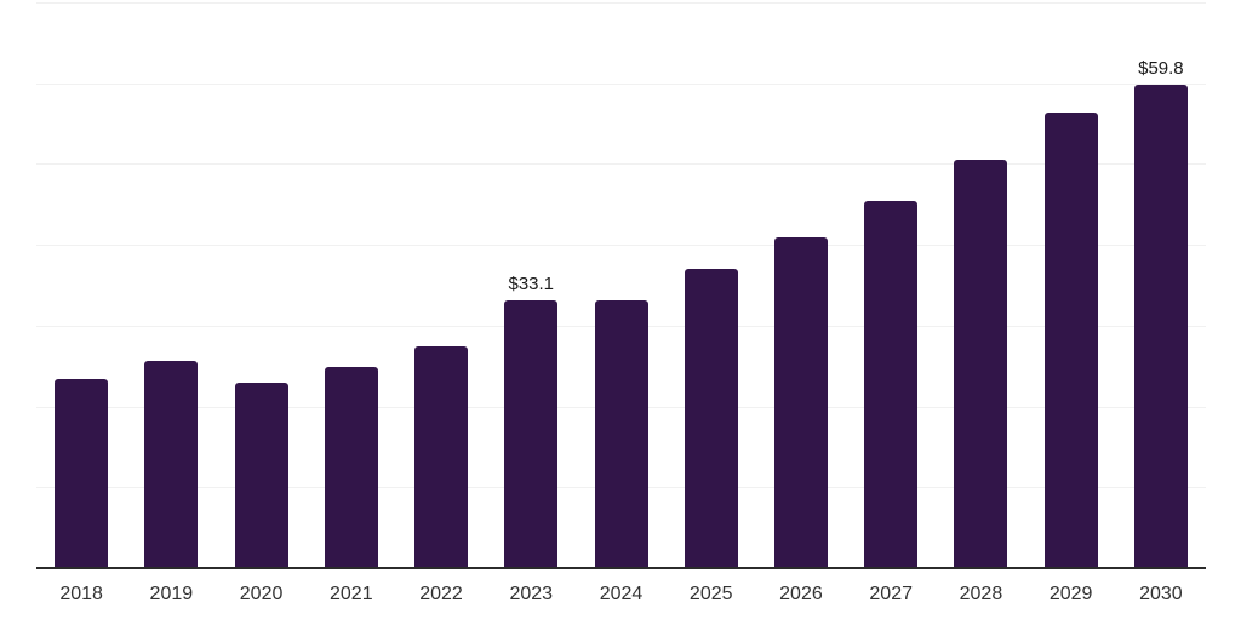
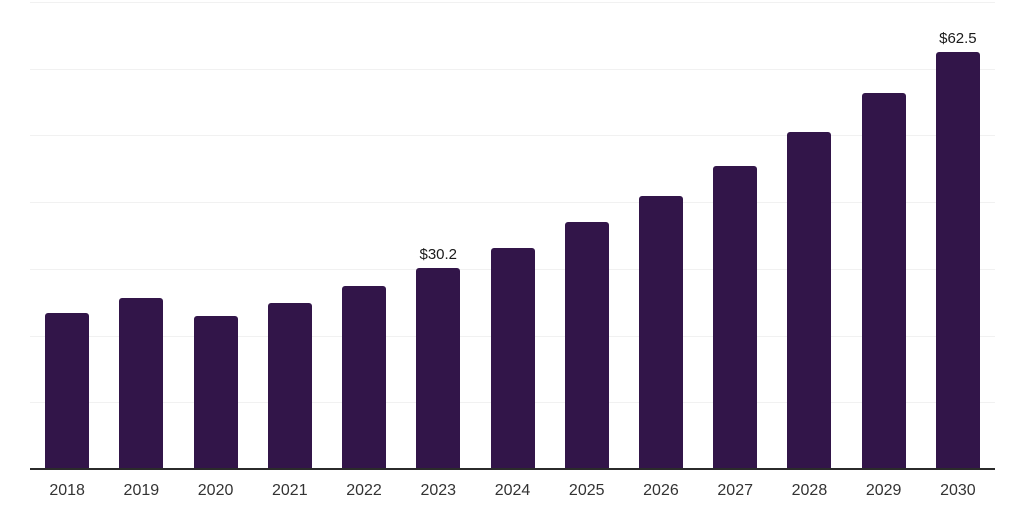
2023: $33.1 -> $30.2
2030: $59.8 -> $62.5
